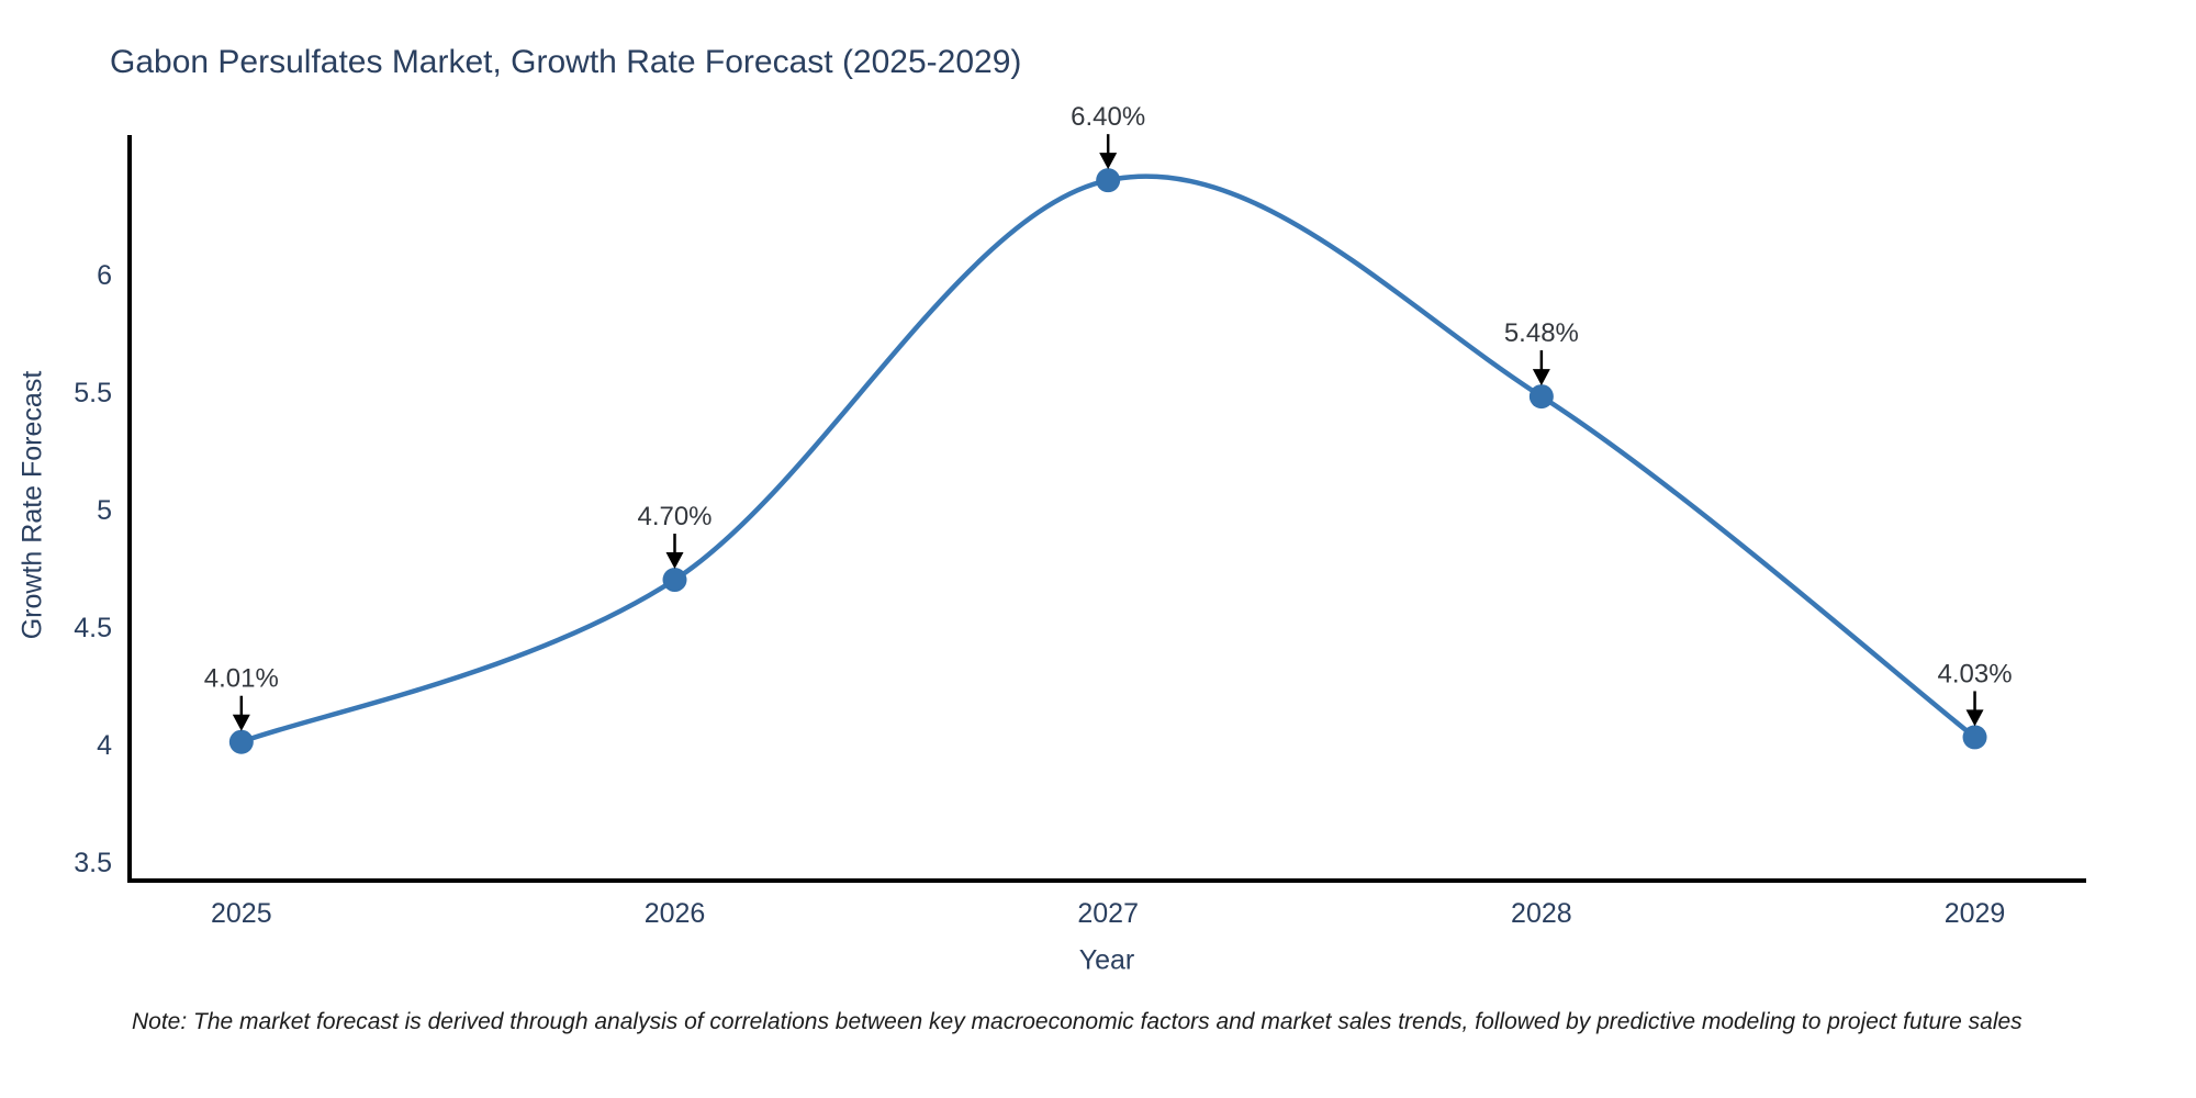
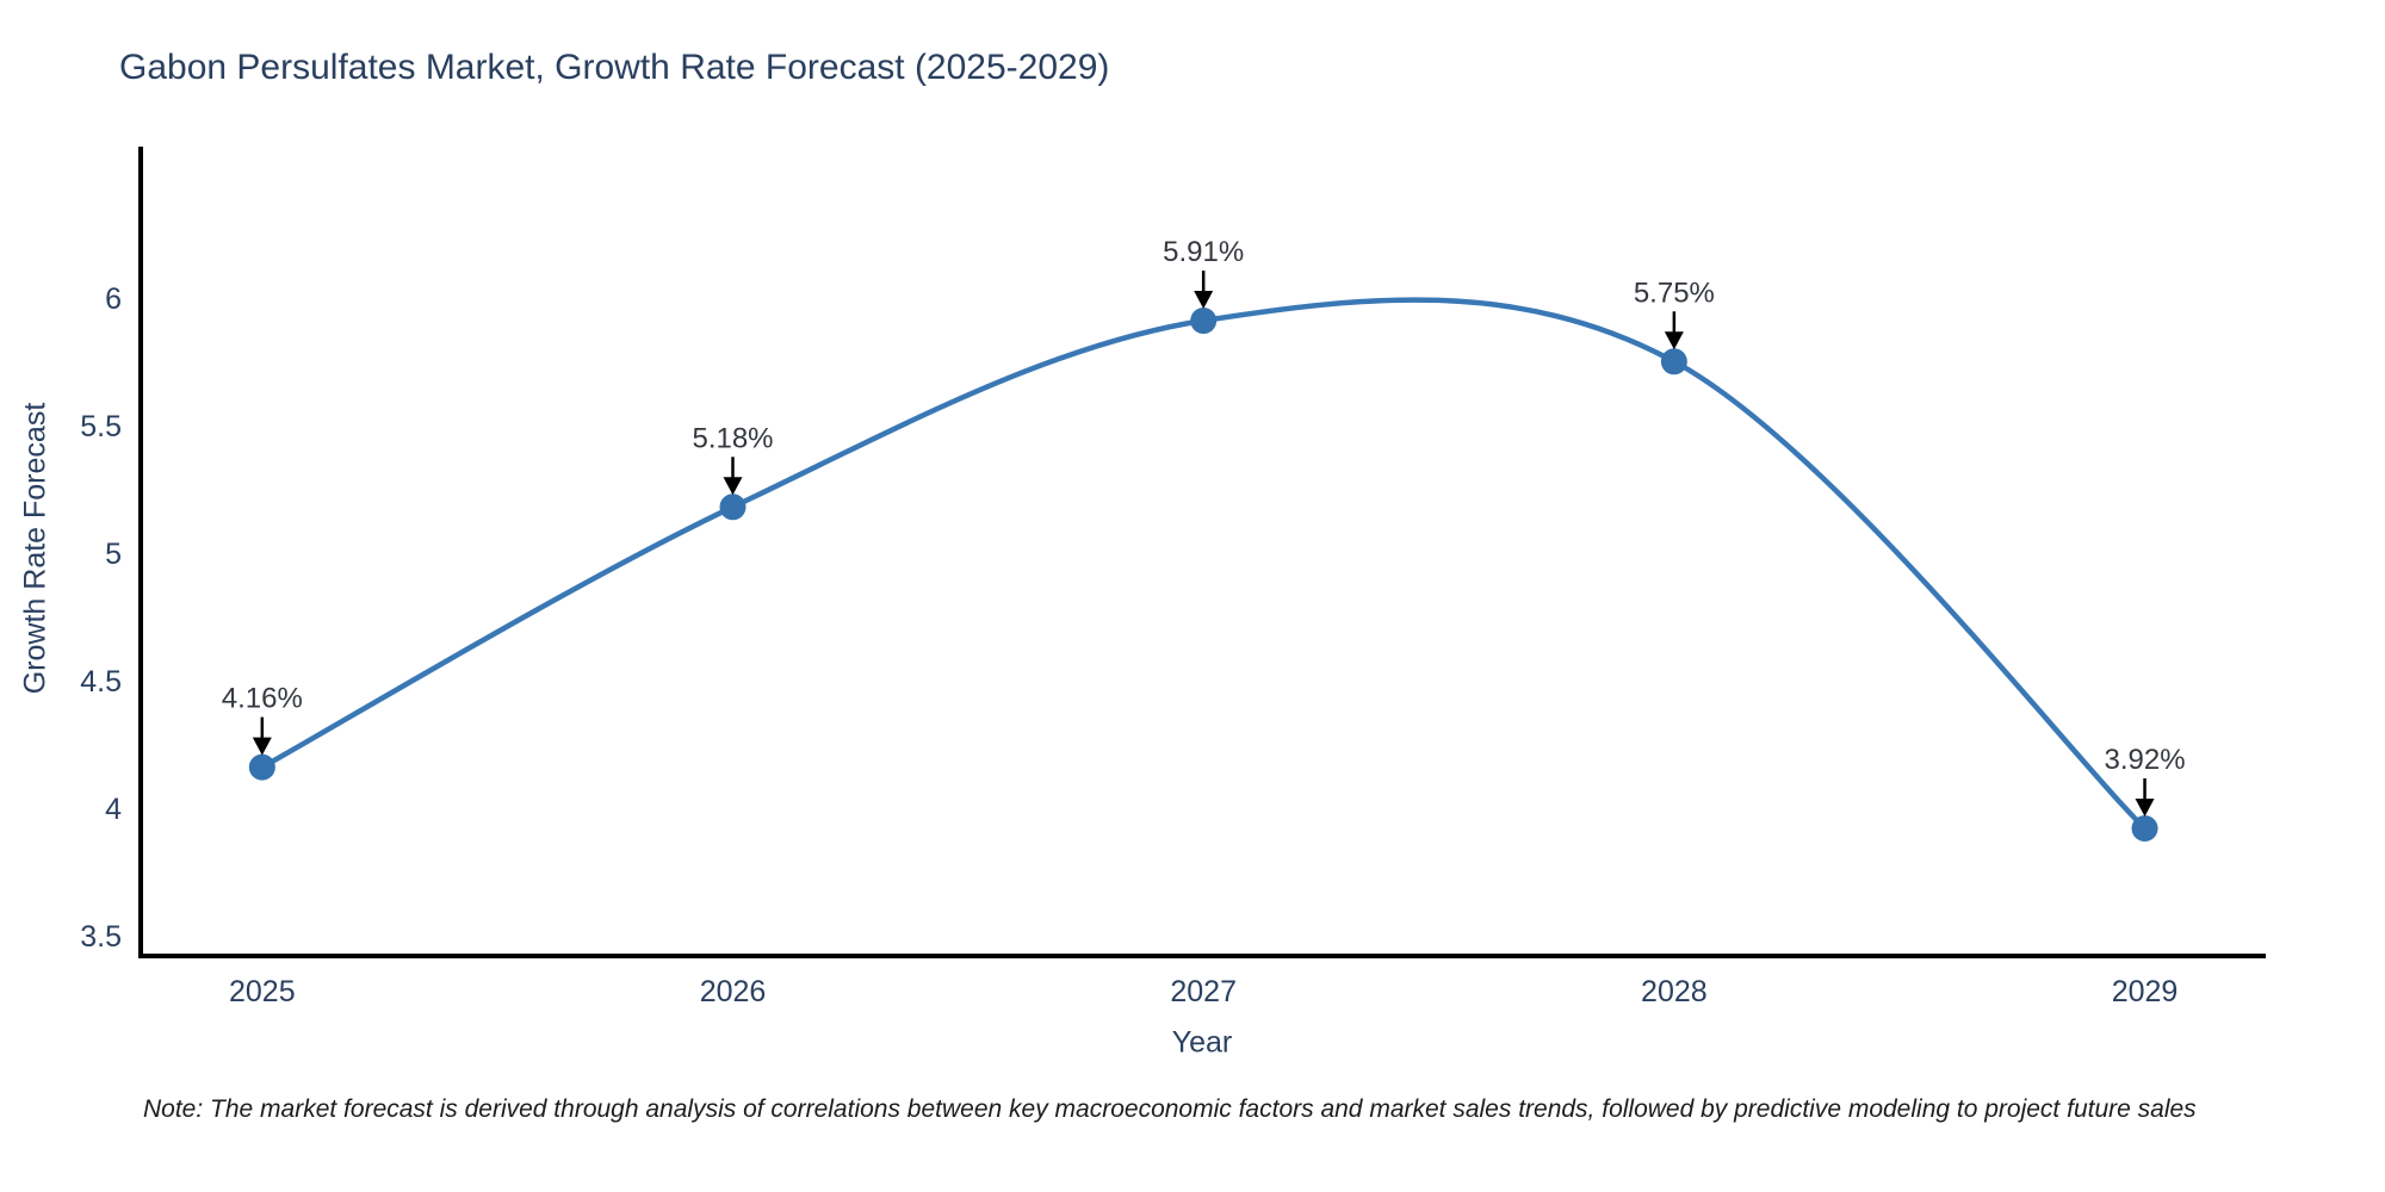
2025: 4.01% -> 4.16%
2026: 4.70% -> 5.18%
2027: 6.40% -> 5.91%
2028: 5.48% -> 5.75%
2029: 4.03% -> 3.92%
